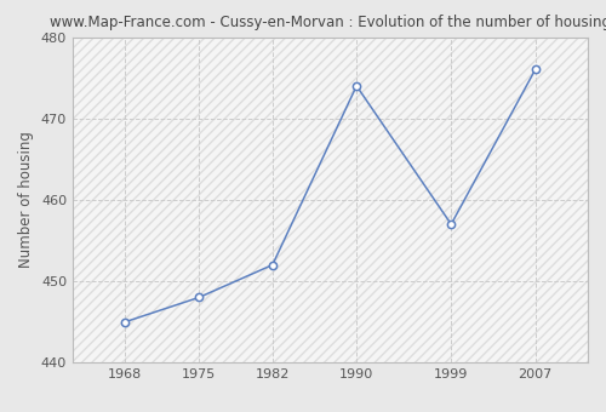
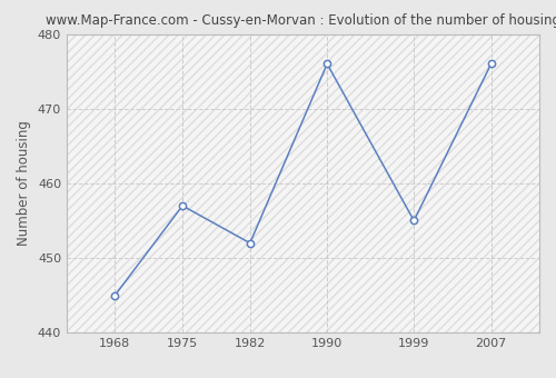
1975: 448 -> 457
1990: 474 -> 476
1999: 457 -> 455
